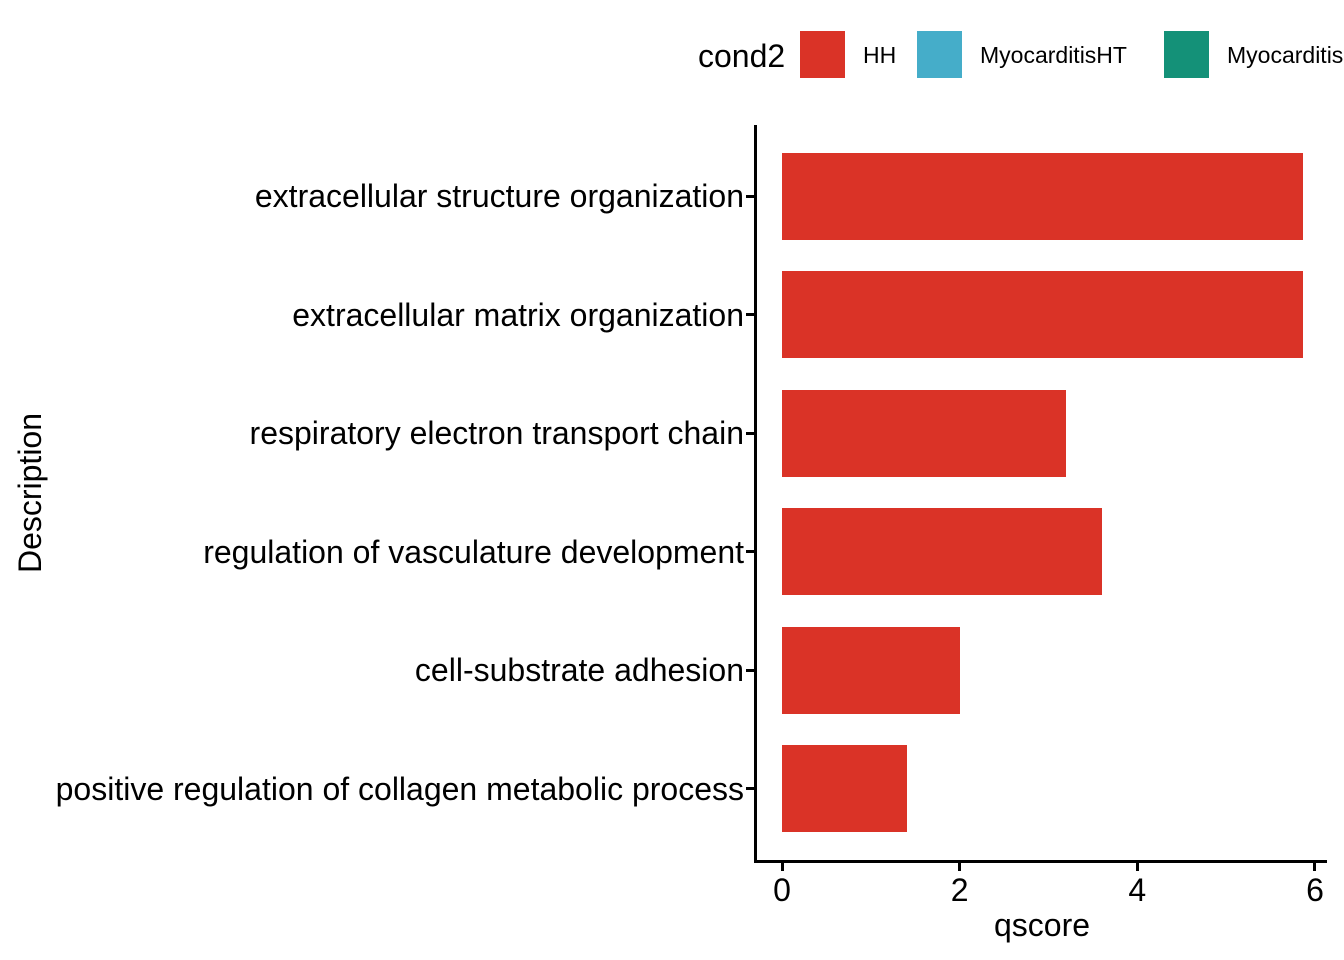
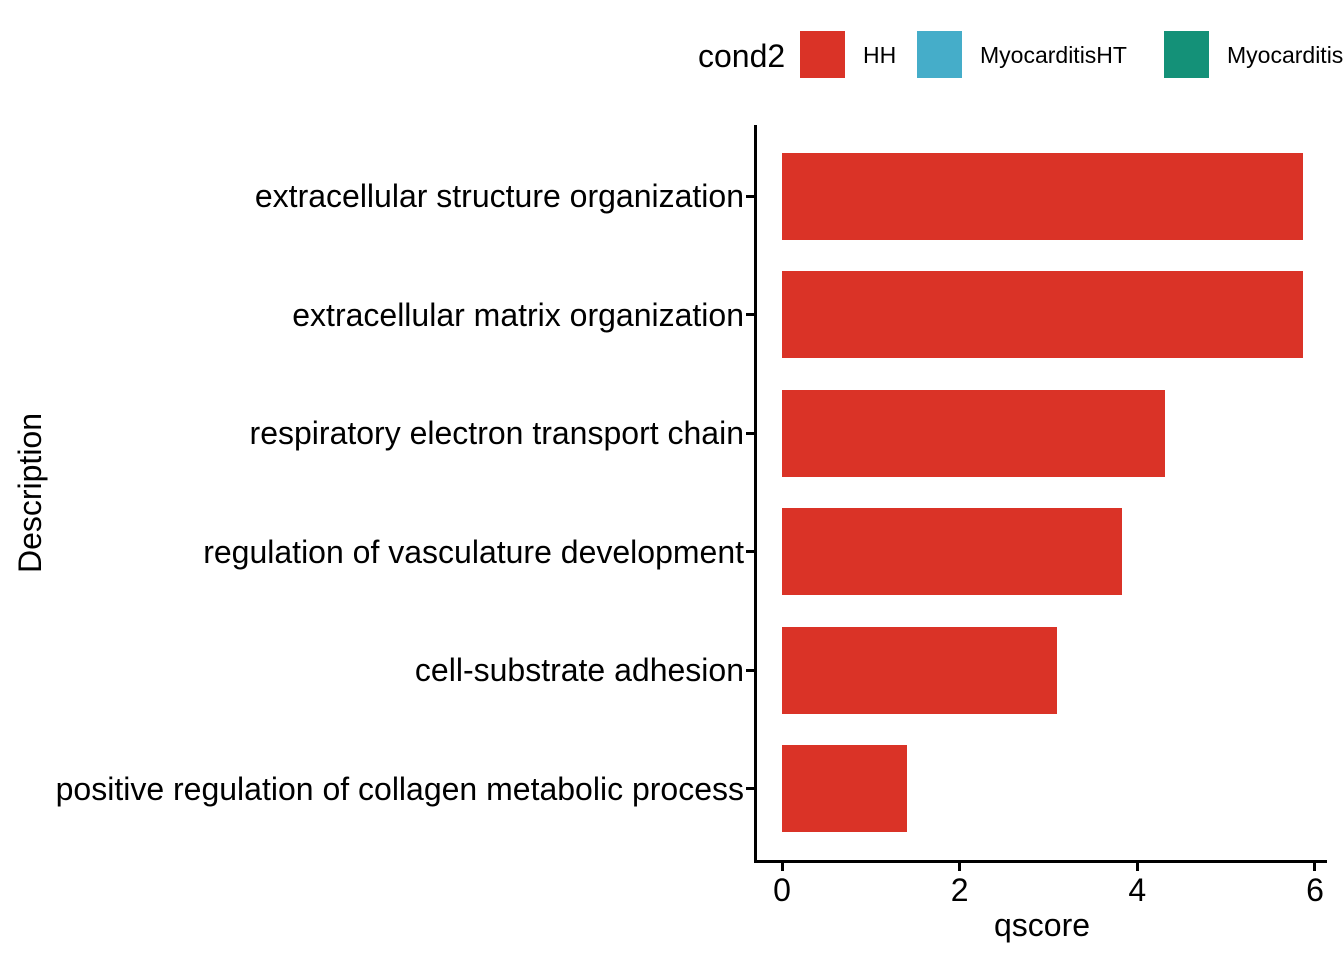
respiratory electron transport chain: 3.2 -> 4.3
regulation of vasculature development: 3.6 -> 3.8
cell-substrate adhesion: 2.0 -> 3.1
